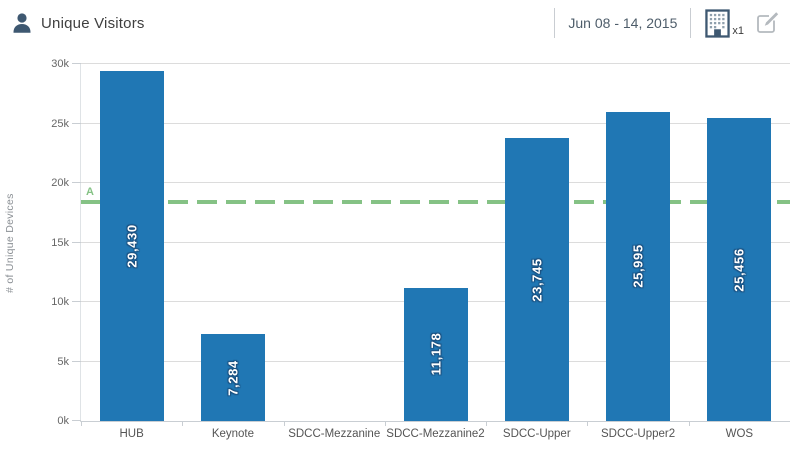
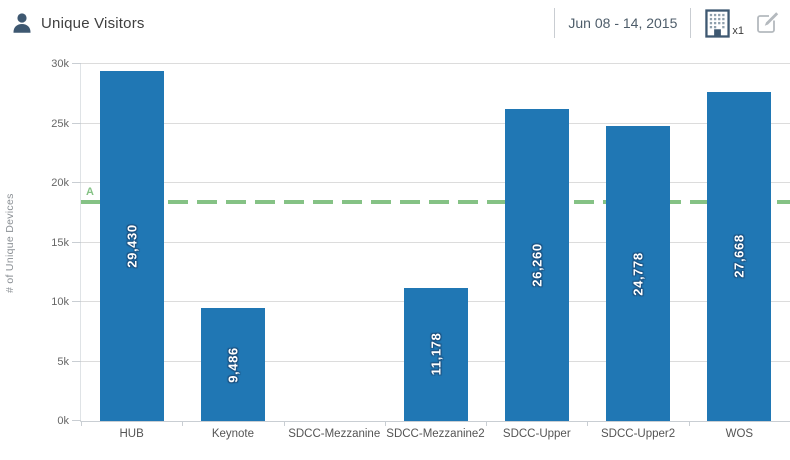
Keynote: 7,284 -> 9,486
SDCC-Upper: 23,745 -> 26,260
SDCC-Upper2: 25,995 -> 24,778
WOS: 25,456 -> 27,668
